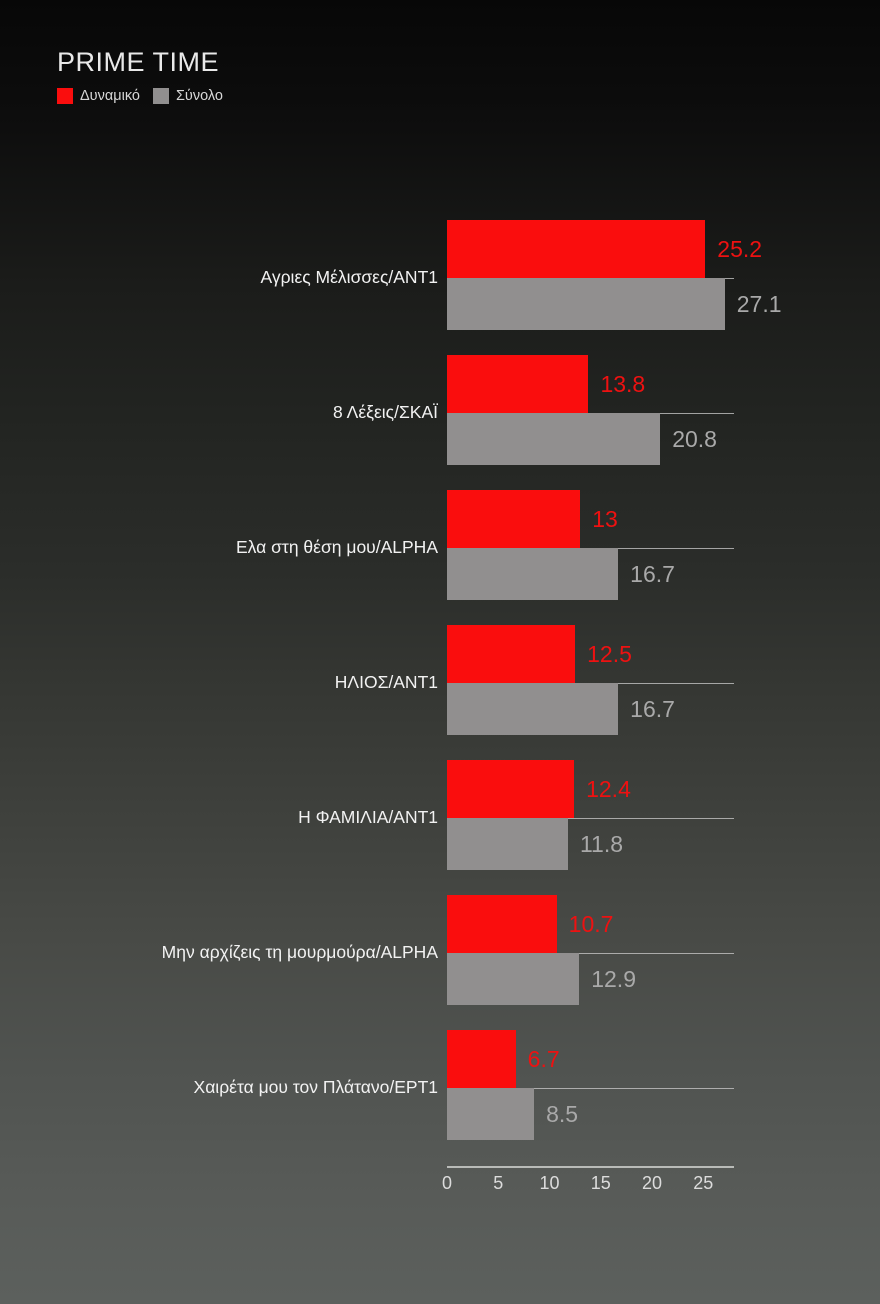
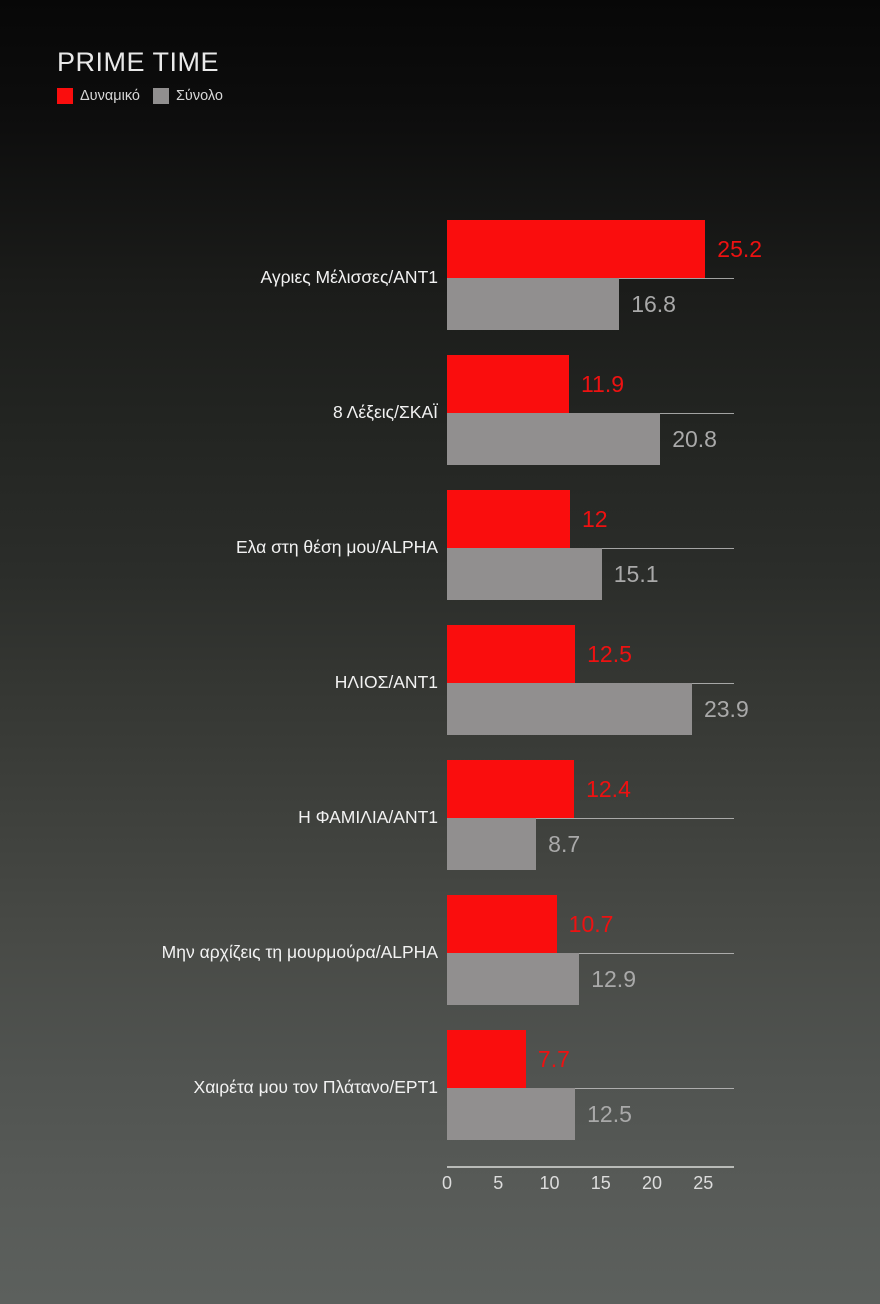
Σύνολο/Αγριες Μέλισσες/ANT1: 27.1 -> 16.8
Δυναμικό/8 Λέξεις/ΣΚΑΪ: 13.8 -> 11.9
Δυναμικό/Ελα στη θέση μου/ALPHA: 13 -> 12
Σύνολο/Ελα στη θέση μου/ALPHA: 16.7 -> 15.1
Σύνολο/ΗΛΙΟΣ/ANT1: 16.7 -> 23.9
Σύνολο/Η ΦΑΜΙΛΙΑ/ANT1: 11.8 -> 8.7
Δυναμικό/Χαιρέτα μου τον Πλάτανο/ΕΡΤ1: 6.7 -> 7.7
Σύνολο/Χαιρέτα μου τον Πλάτανο/ΕΡΤ1: 8.5 -> 12.5
